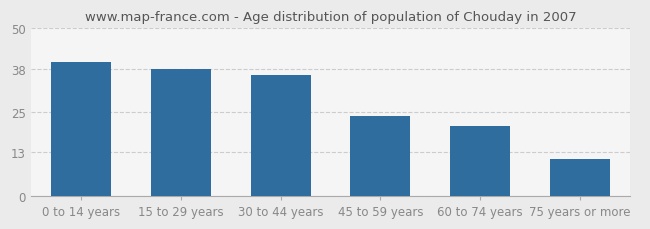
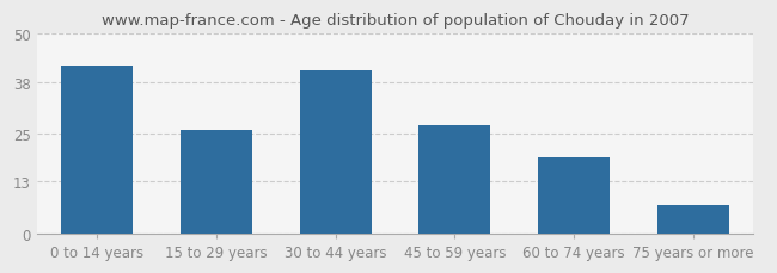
0 to 14 years: 40 -> 42
15 to 29 years: 38 -> 26
30 to 44 years: 36 -> 41
45 to 59 years: 24 -> 27
60 to 74 years: 21 -> 19
75 years or more: 11 -> 7
